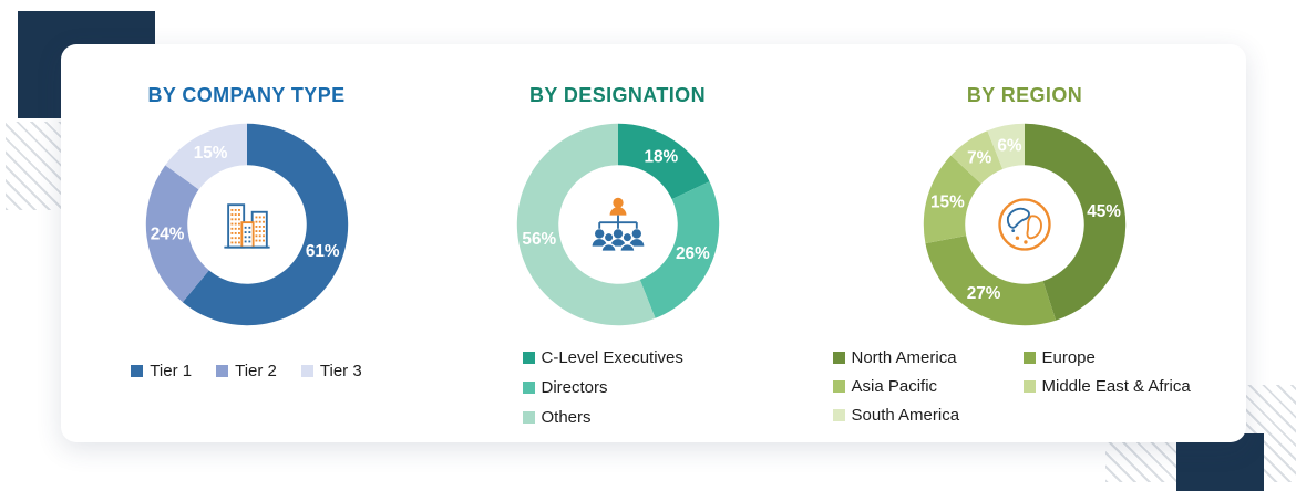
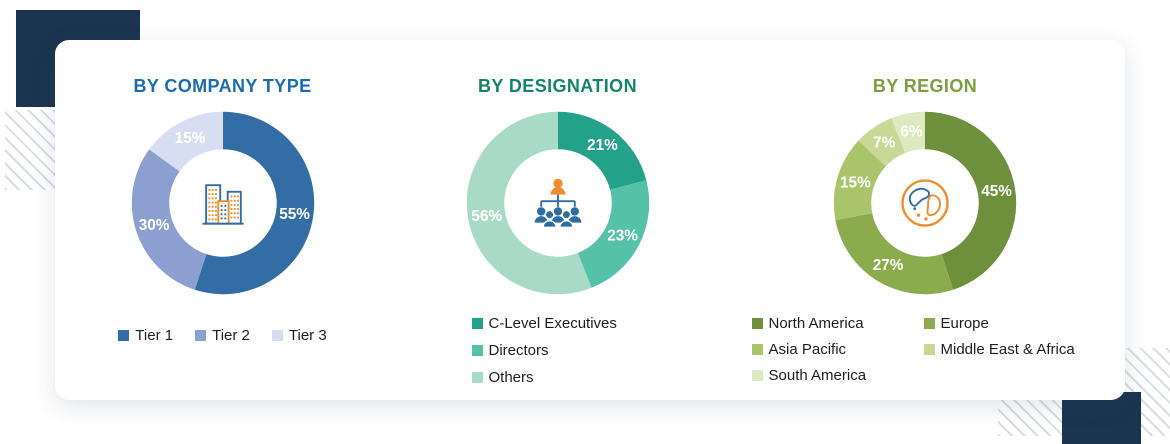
BY COMPANY TYPE/Tier 1: 61% -> 55%
BY COMPANY TYPE/Tier 2: 24% -> 30%
BY DESIGNATION/C-Level Executives: 18% -> 21%
BY DESIGNATION/Directors: 26% -> 23%
